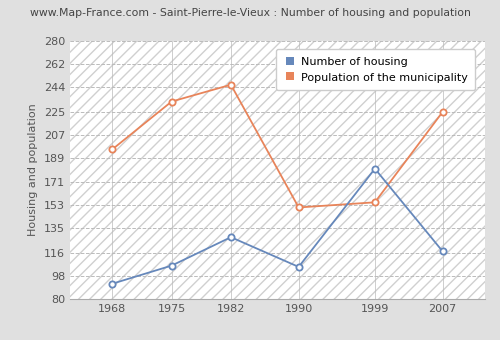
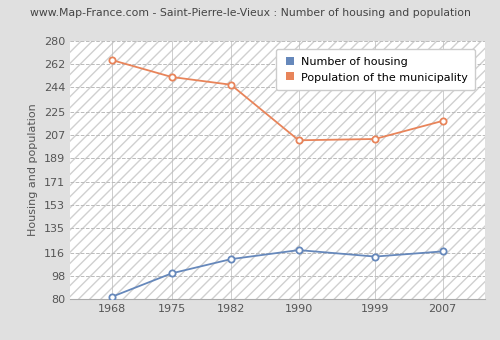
Number of housing/1968: 92 -> 82
Population of the municipality/1968: 196 -> 265
Number of housing/1975: 106 -> 100
Population of the municipality/1975: 233 -> 252
Number of housing/1982: 128 -> 111
Number of housing/1990: 105 -> 118
Population of the municipality/1990: 151 -> 203
Number of housing/1999: 181 -> 113
Population of the municipality/1999: 155 -> 204
Population of the municipality/2007: 225 -> 218
